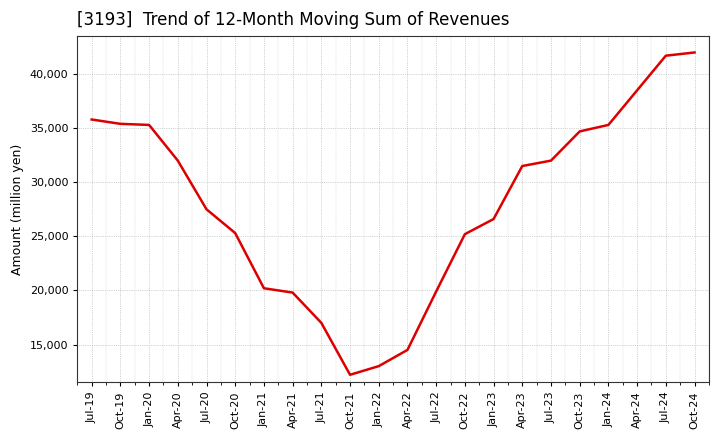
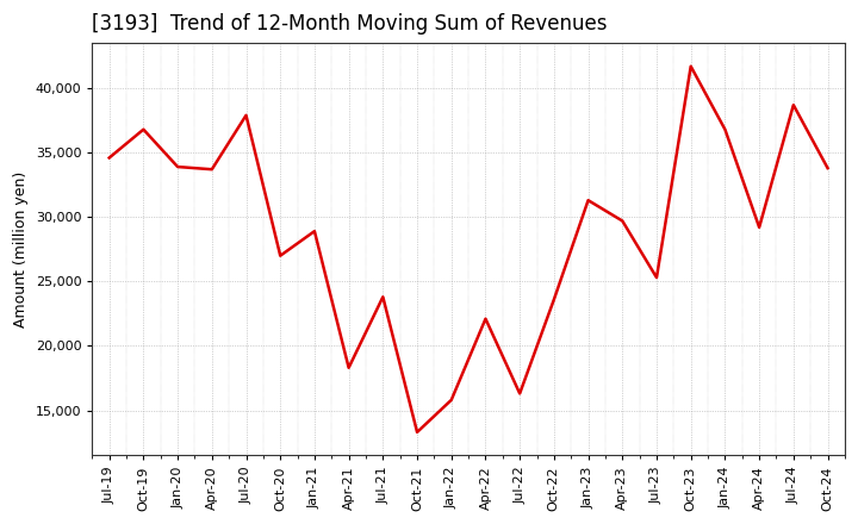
Jul-19: 35,800 -> 34,600
Oct-19: 35,400 -> 36,800
Jan-20: 35,300 -> 33,900
Apr-20: 32,000 -> 33,700
Jul-20: 27,500 -> 37,900
Oct-20: 25,300 -> 27,000
Jan-21: 20,200 -> 28,900
Apr-21: 19,800 -> 18,300
Jul-21: 17,000 -> 23,800
Oct-21: 12,200 -> 13,300
Jan-22: 13,000 -> 15,800
Apr-22: 14,500 -> 22,100
Jul-22: 19,900 -> 16,300
Oct-22: 25,200 -> 23,600
Jan-23: 26,600 -> 31,300
Apr-23: 31,500 -> 29,700
Jul-23: 32,000 -> 25,300
Oct-23: 34,700 -> 41,700
Jan-24: 35,300 -> 36,800
Apr-24: 38,500 -> 29,200
Jul-24: 41,700 -> 38,700
Oct-24: 42,000 -> 33,800
